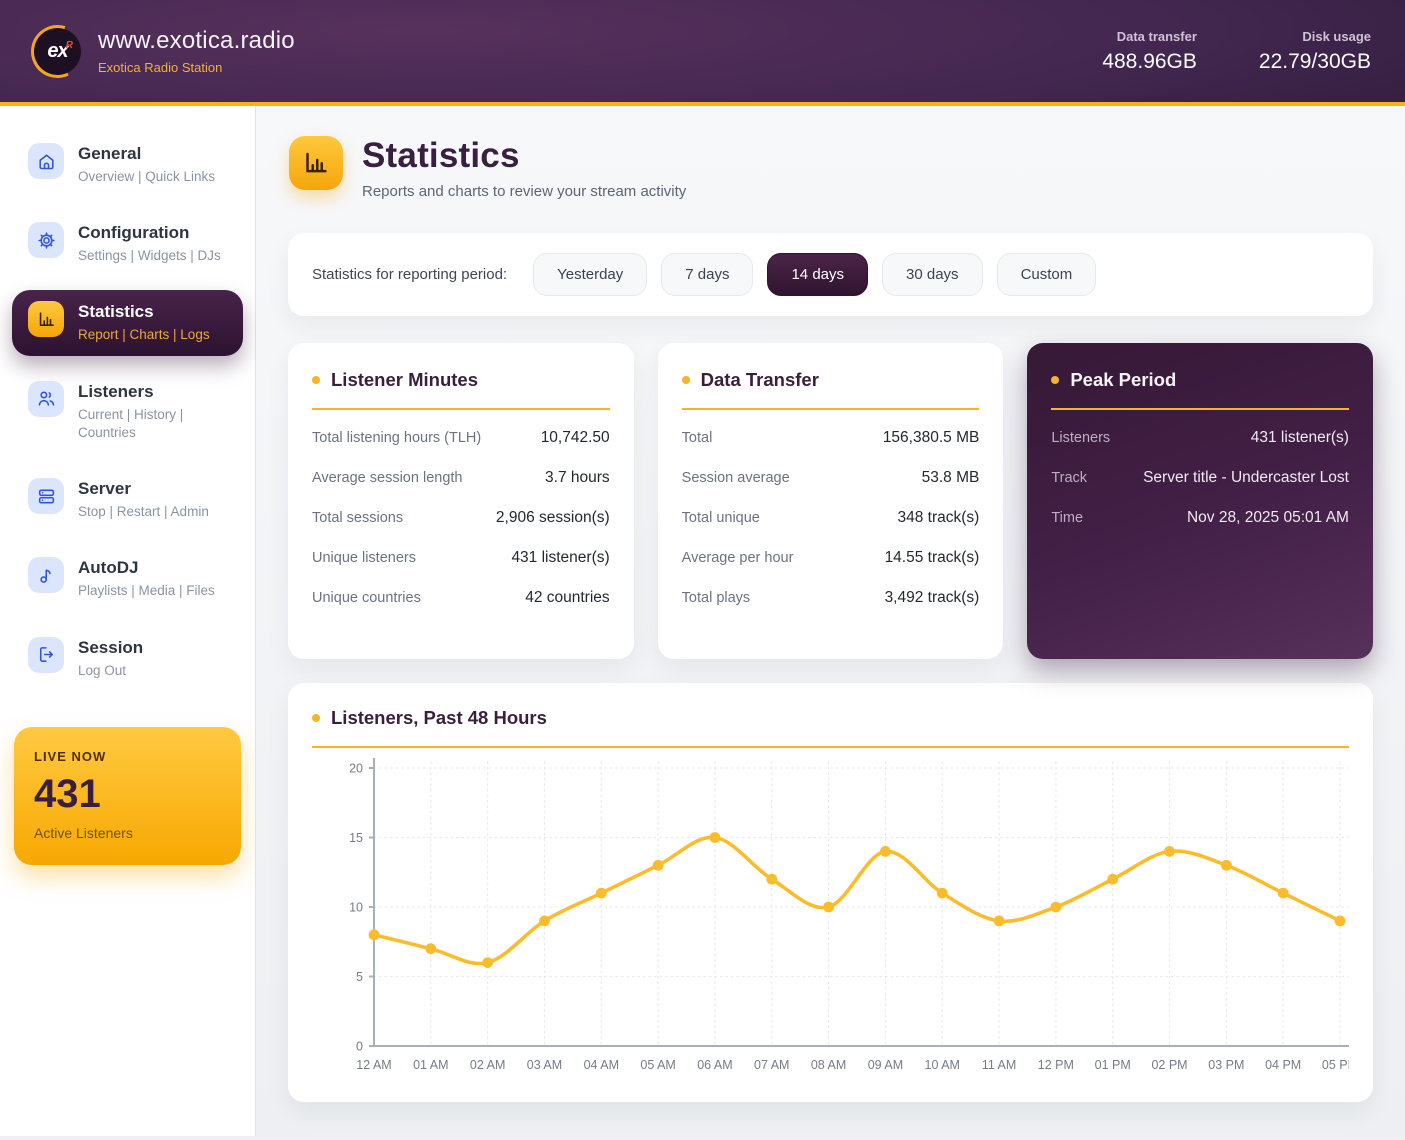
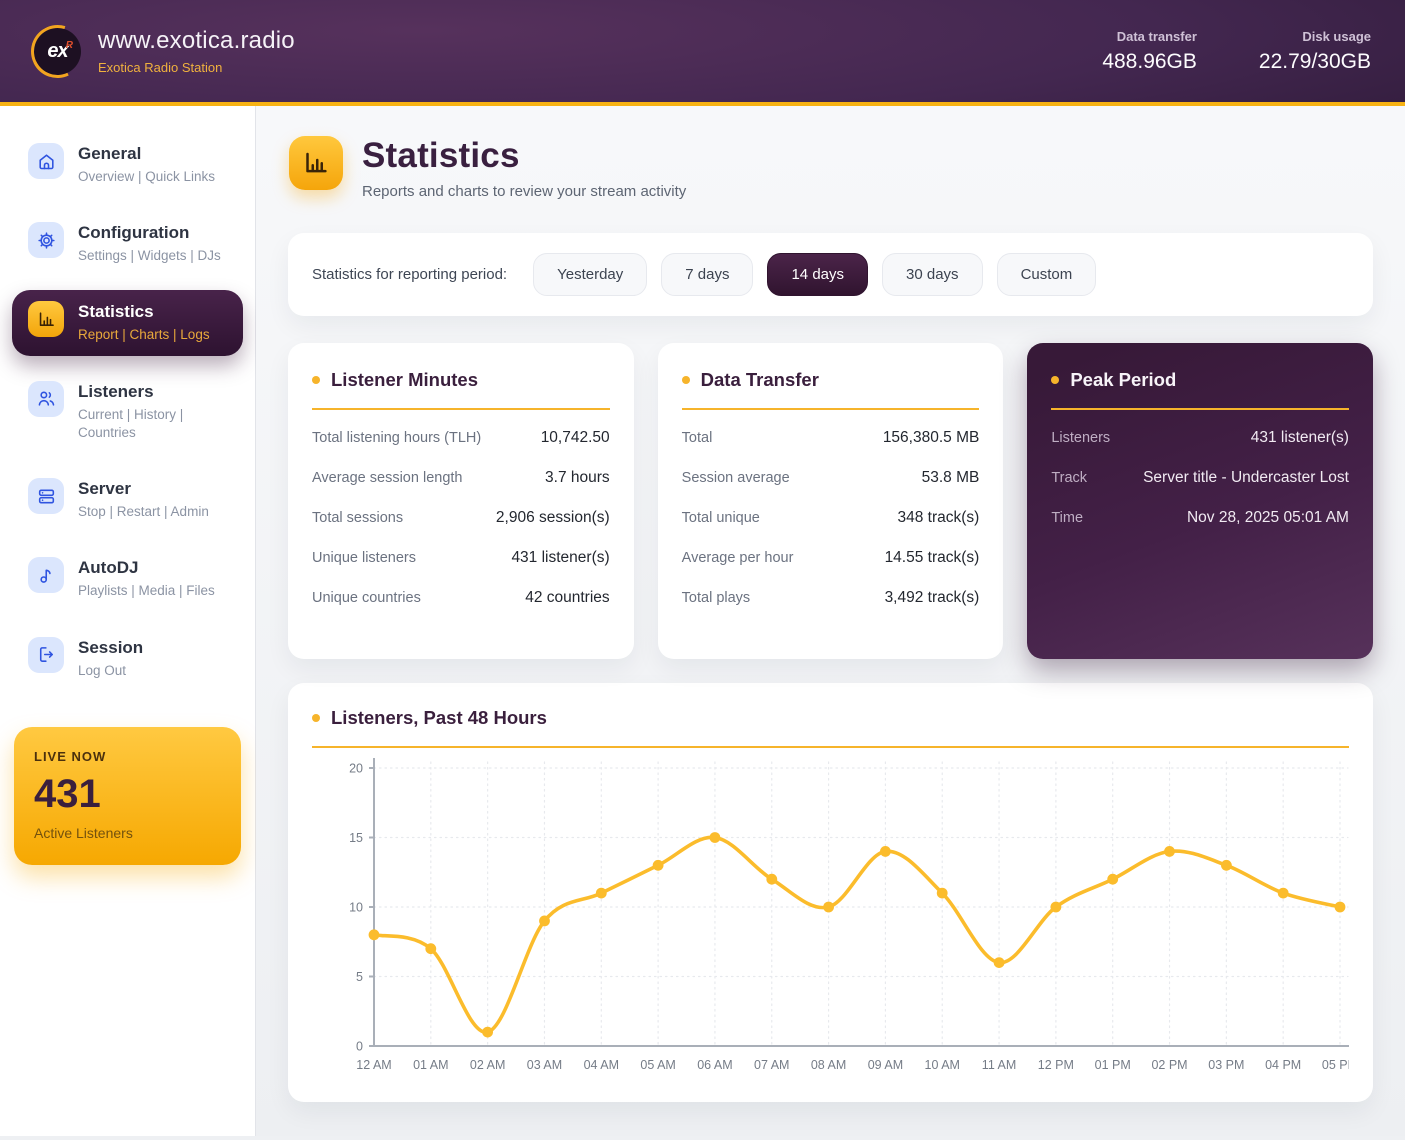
02 AM: 6 -> 1
11 AM: 9 -> 6
05 PM: 9 -> 10
